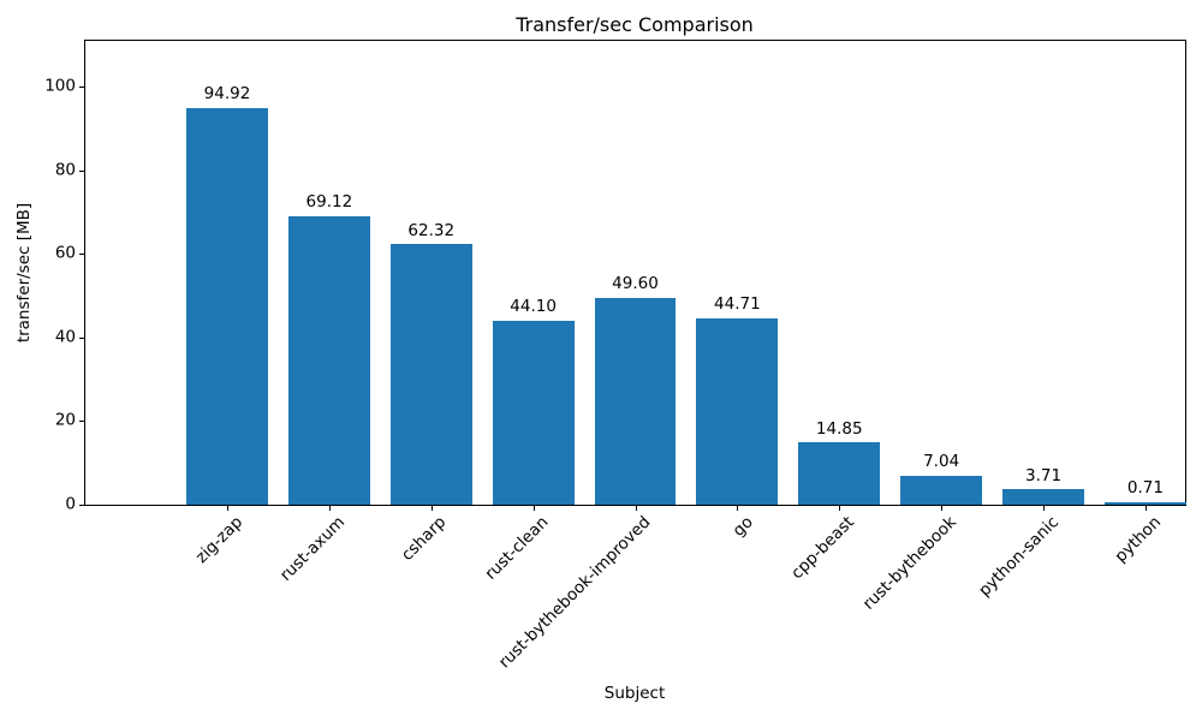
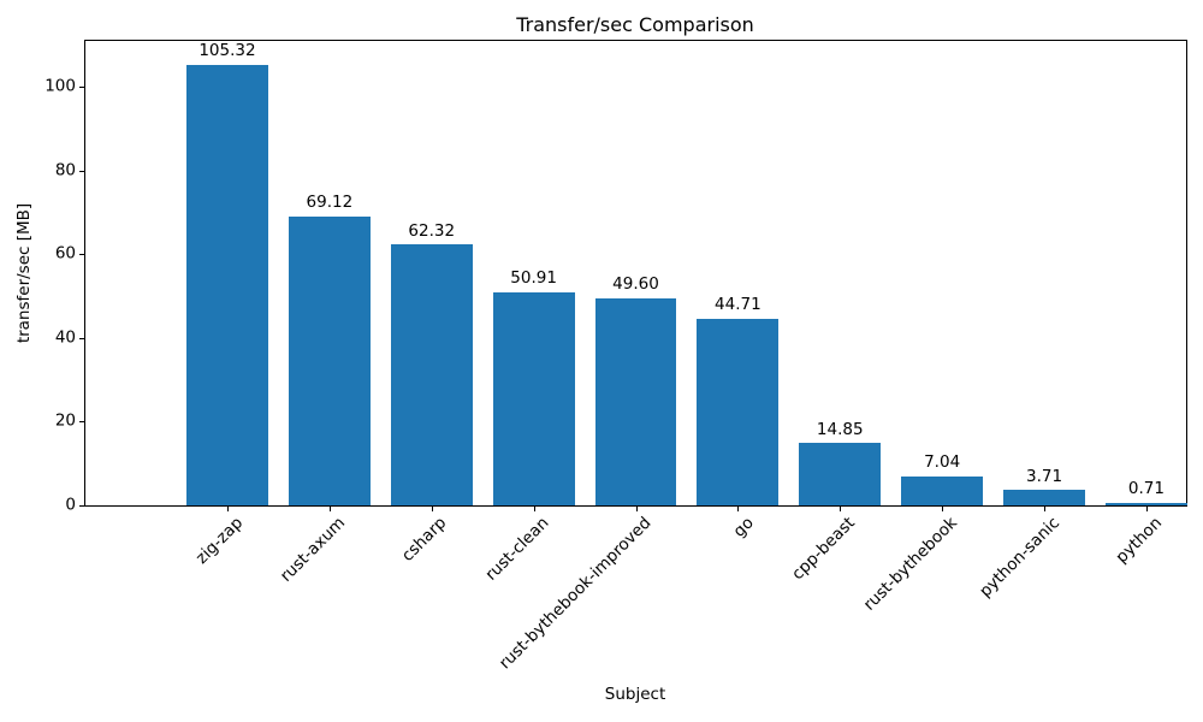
zig-zap: 94.92 -> 105.32
rust-clean: 44.10 -> 50.91
